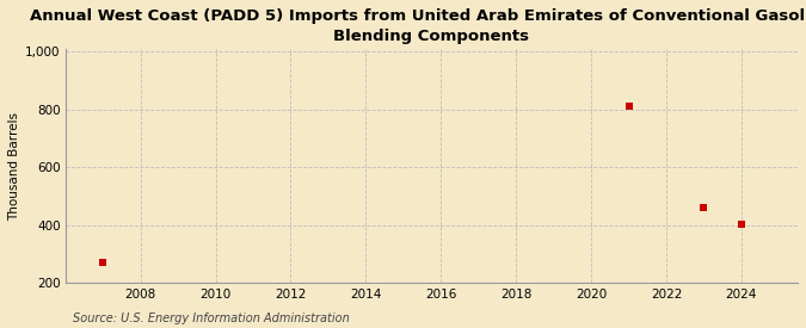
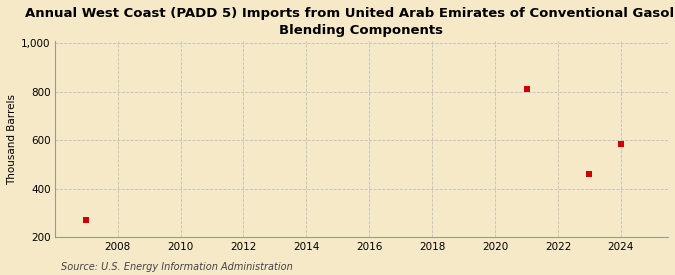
2024: 405 -> 585
